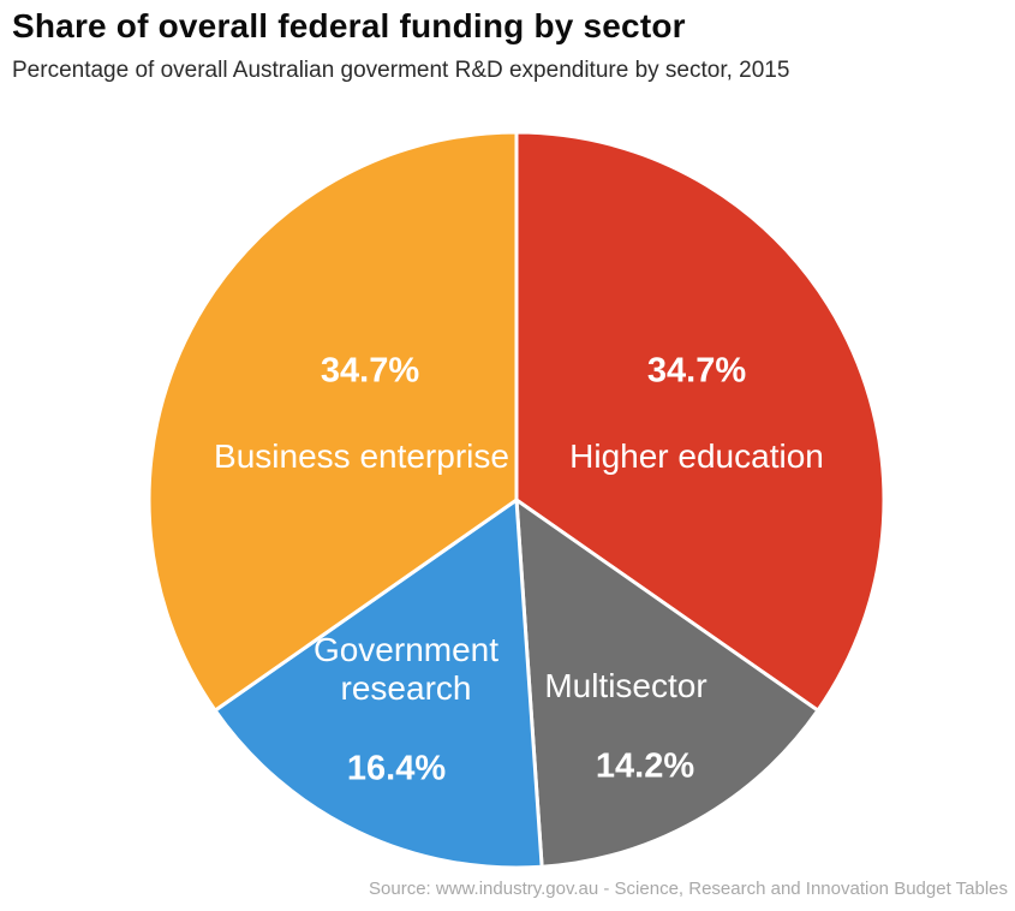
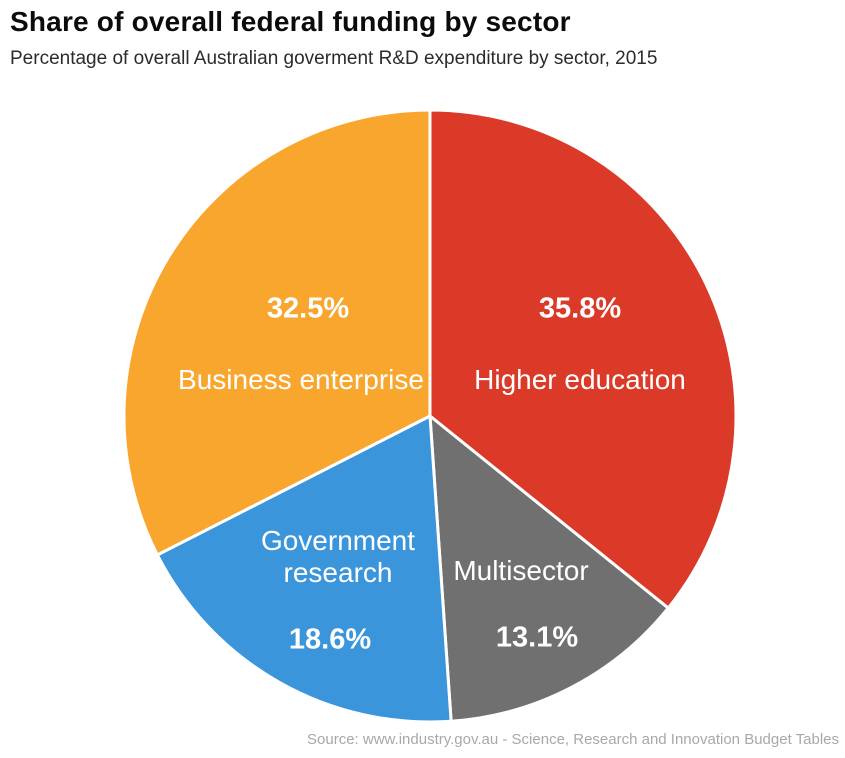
Higher education: 34.7% -> 35.8%
Multisector: 14.2% -> 13.1%
Government research: 16.4% -> 18.6%
Business enterprise: 34.7% -> 32.5%
